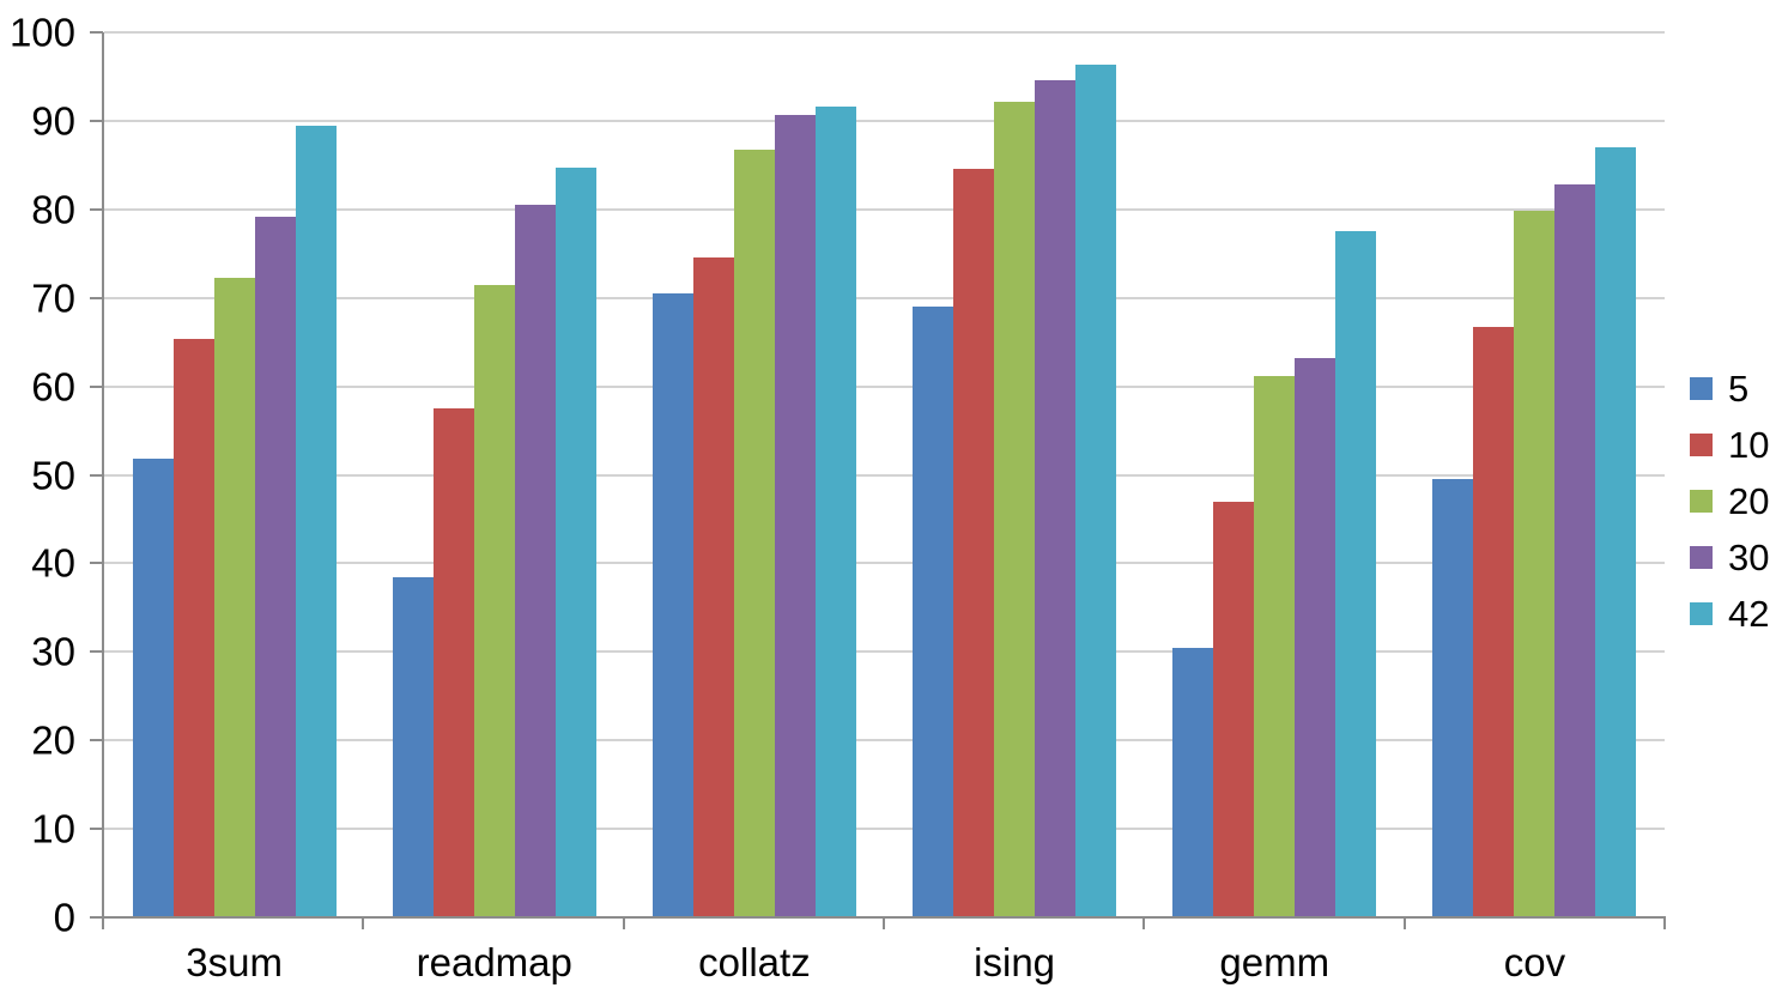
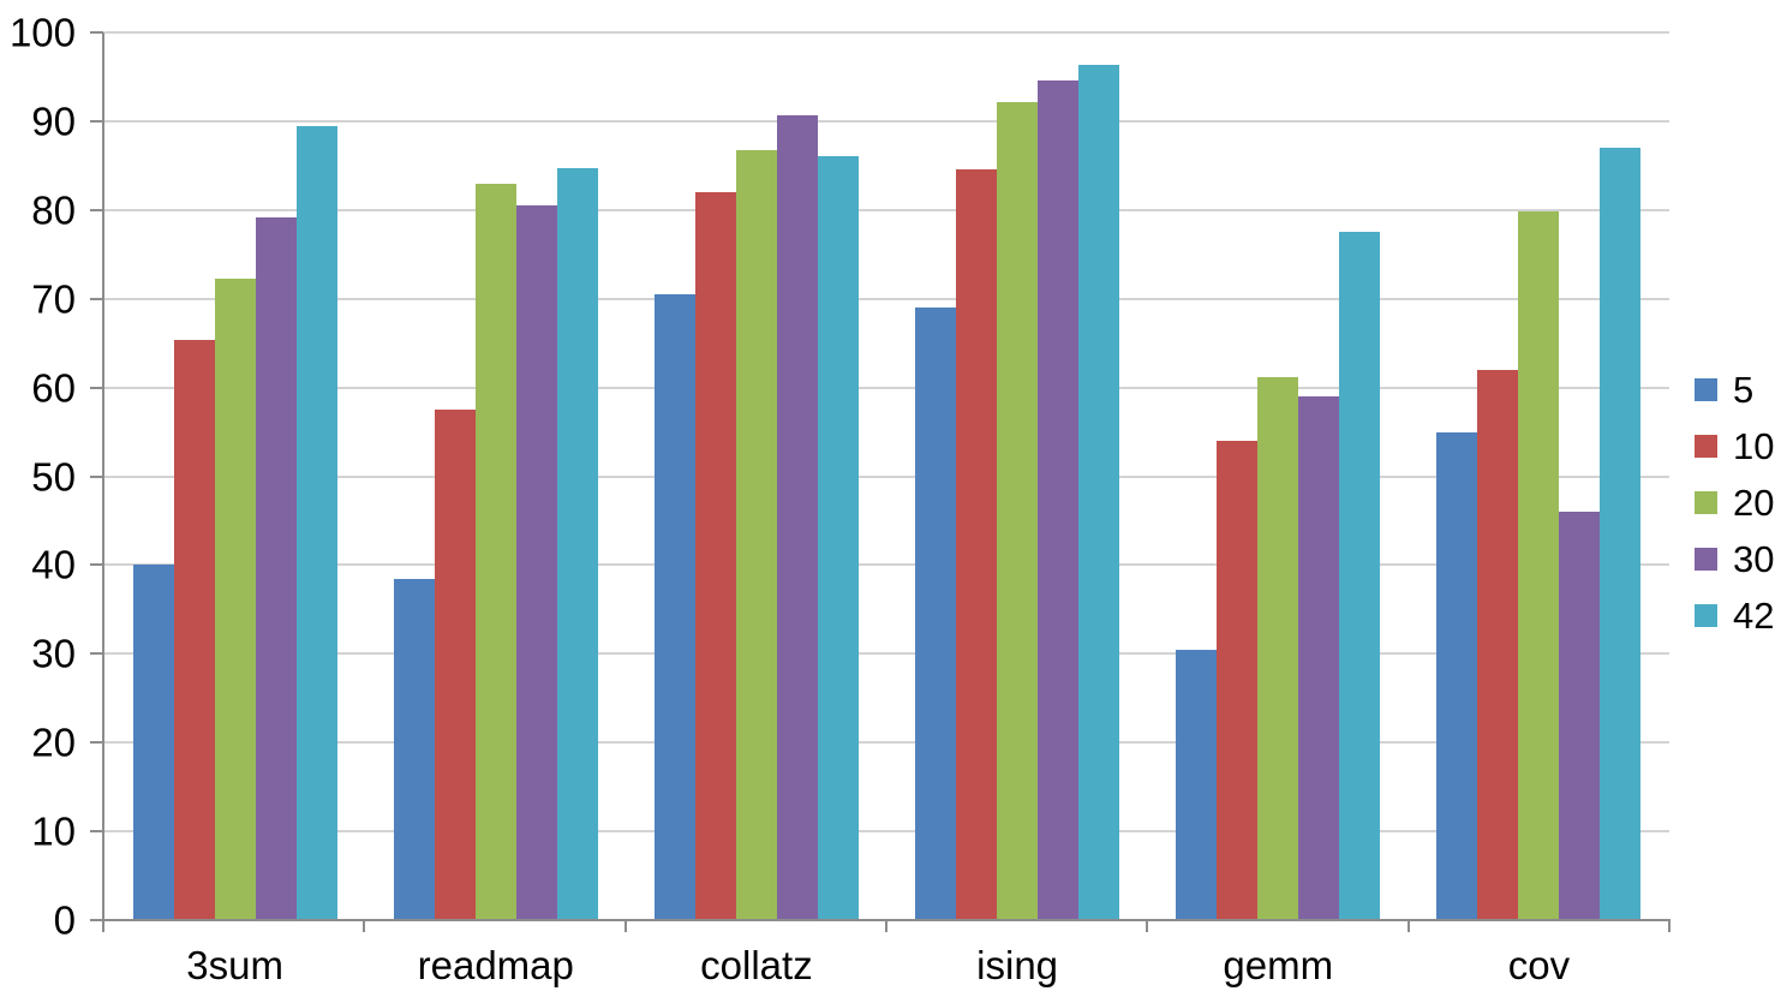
5/3sum: 52 -> 40
20/readmap: 71 -> 83
10/collatz: 75 -> 82
42/collatz: 92 -> 86
10/gemm: 47 -> 54
30/gemm: 63 -> 59
5/cov: 50 -> 55
10/cov: 67 -> 62
30/cov: 83 -> 46
